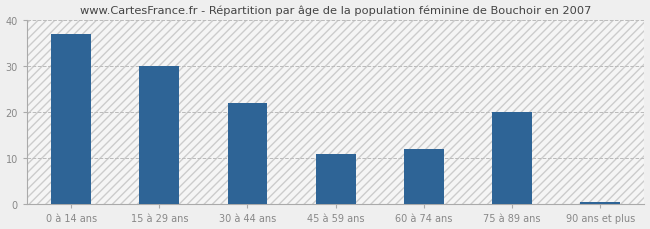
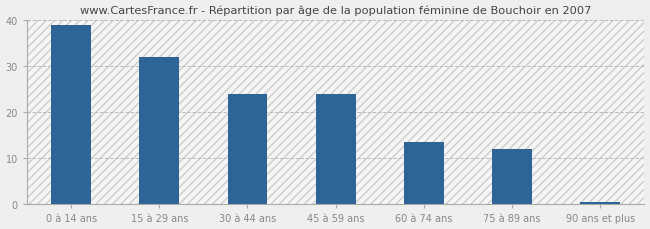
0 à 14 ans: 37.0 -> 39.0
15 à 29 ans: 30.0 -> 32.0
30 à 44 ans: 22.0 -> 24.0
45 à 59 ans: 11.0 -> 24.0
60 à 74 ans: 12.0 -> 13.5
75 à 89 ans: 20.0 -> 12.0
